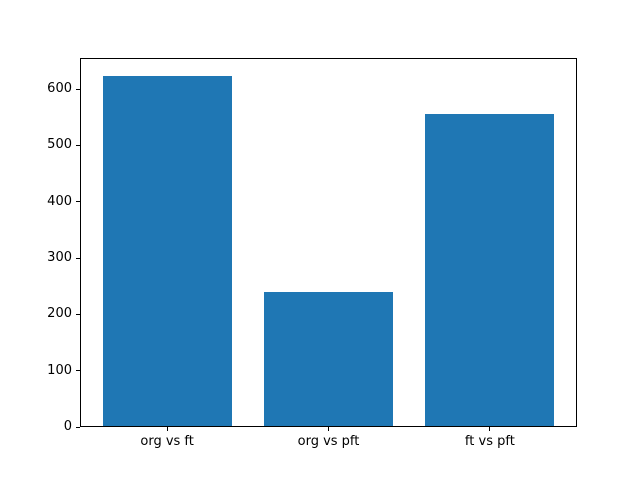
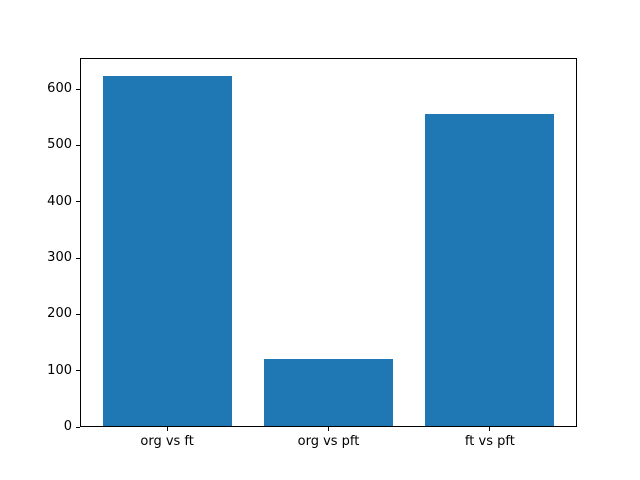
org vs pft: 240 -> 120
